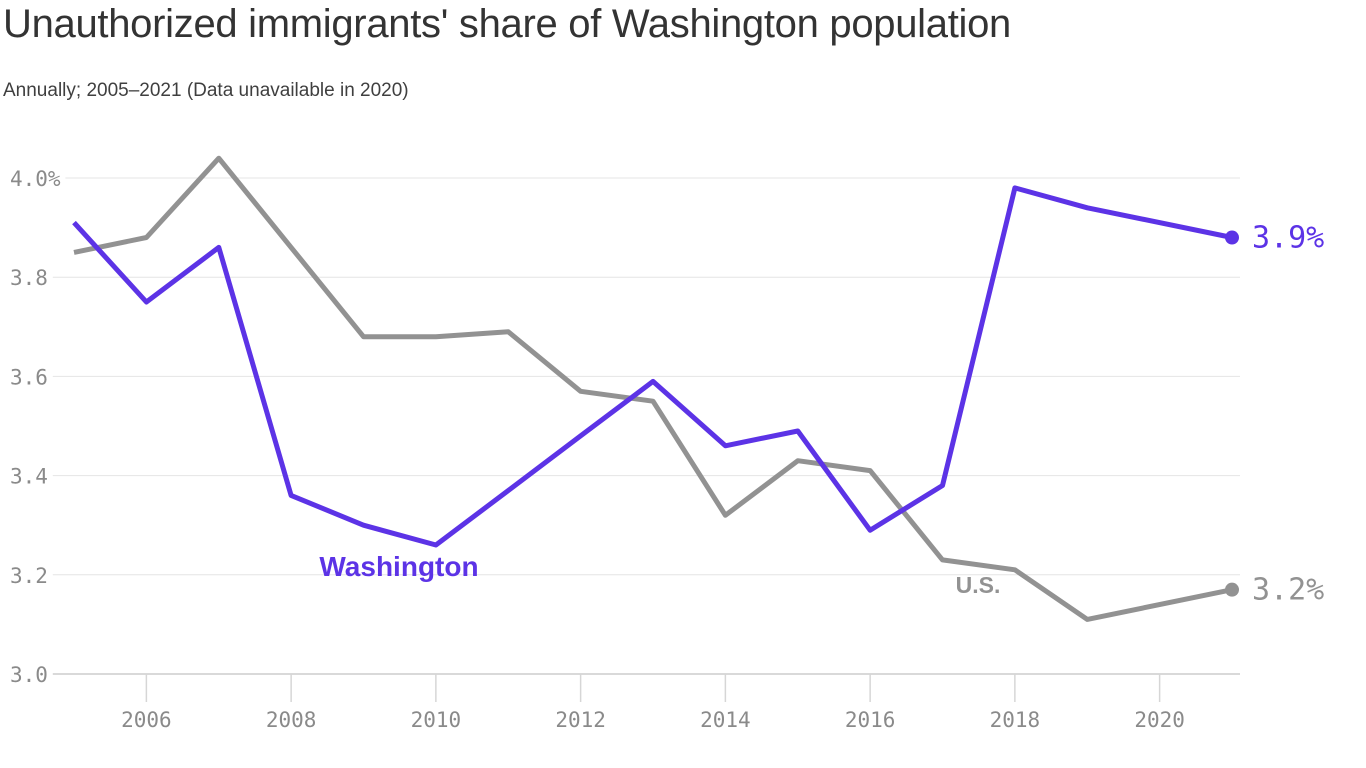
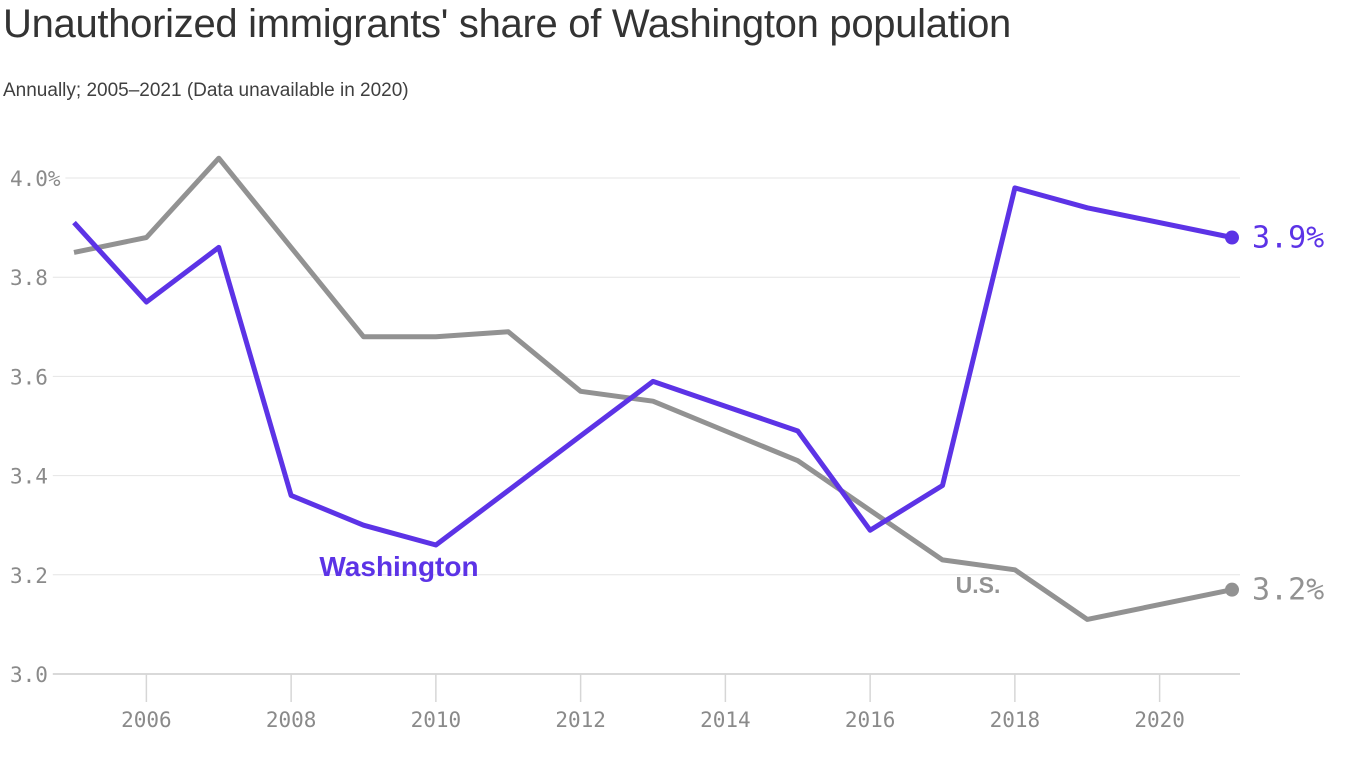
U.S./2014: 3.32% -> 3.49%
Washington/2014: 3.46% -> 3.54%
U.S./2016: 3.41% -> 3.33%
